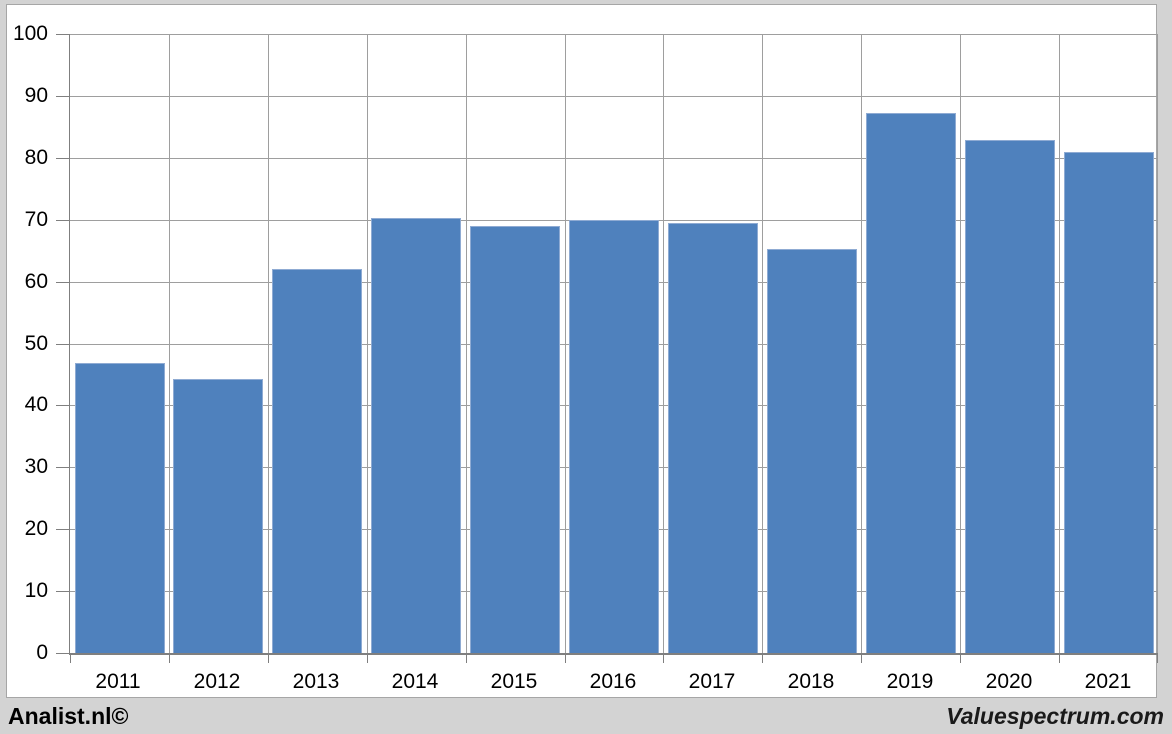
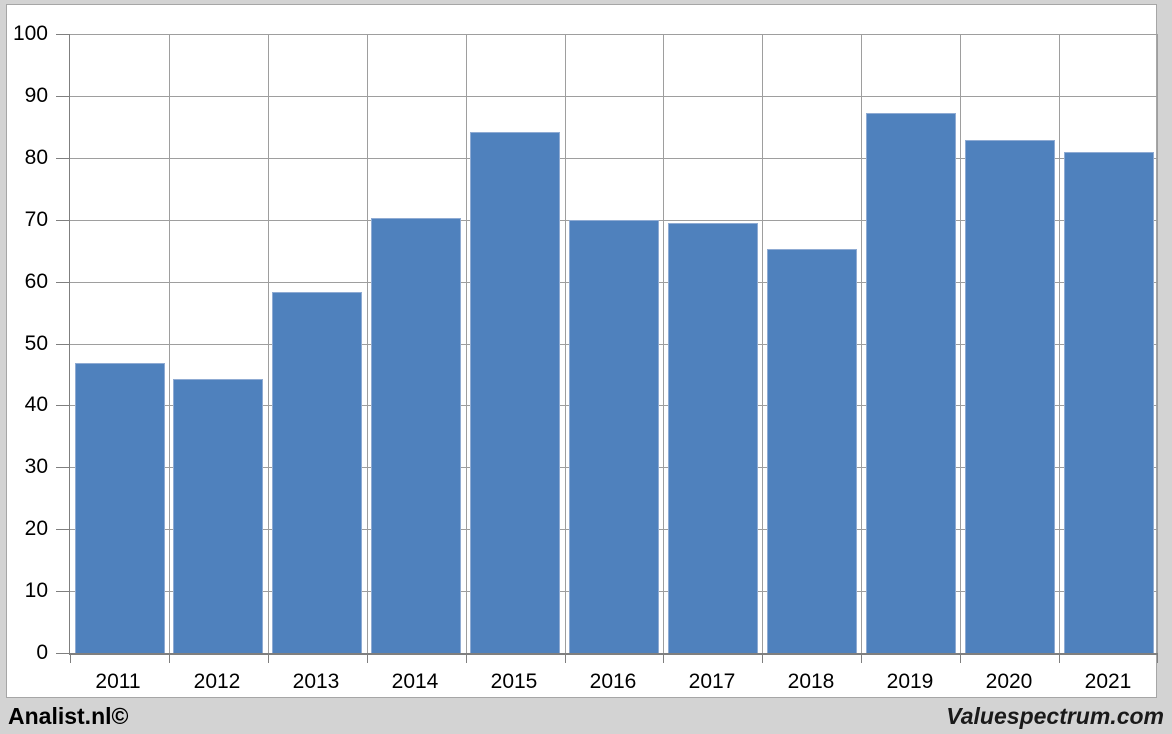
2013: 62 -> 58
2015: 69 -> 84
